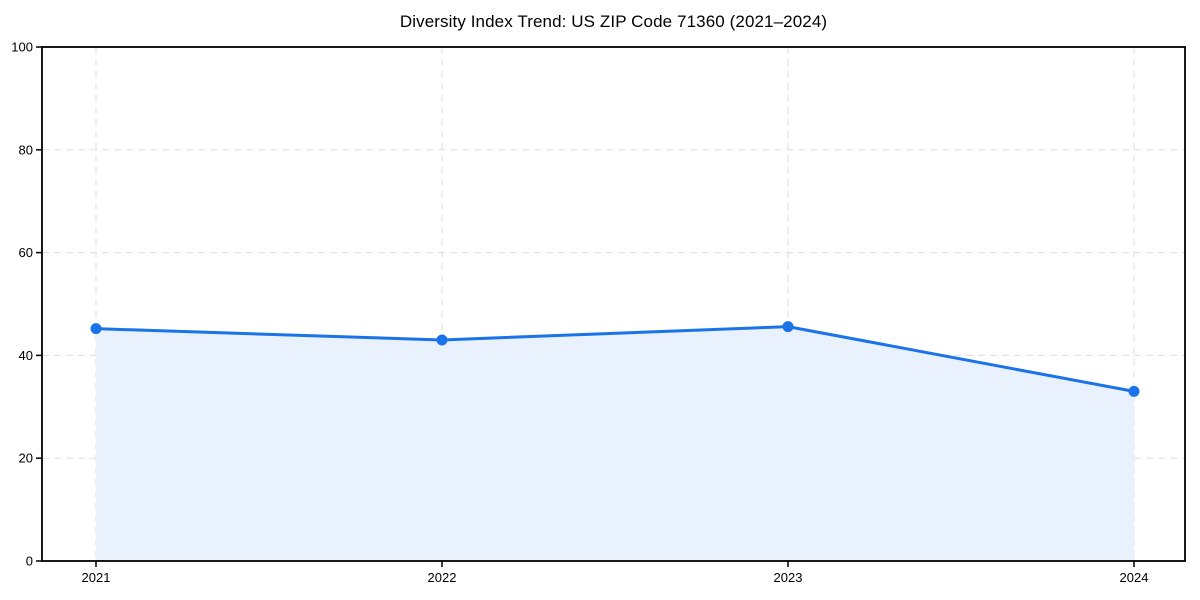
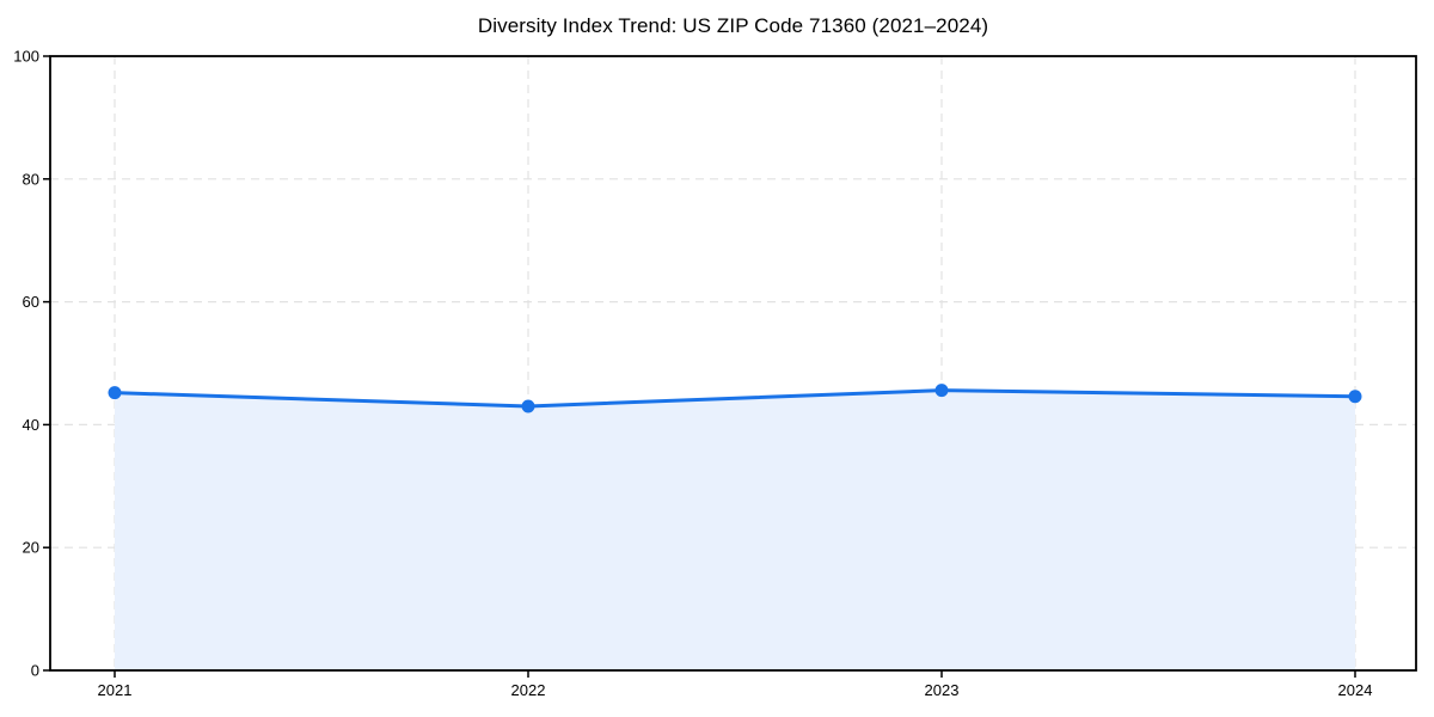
2024: 33 -> 45
